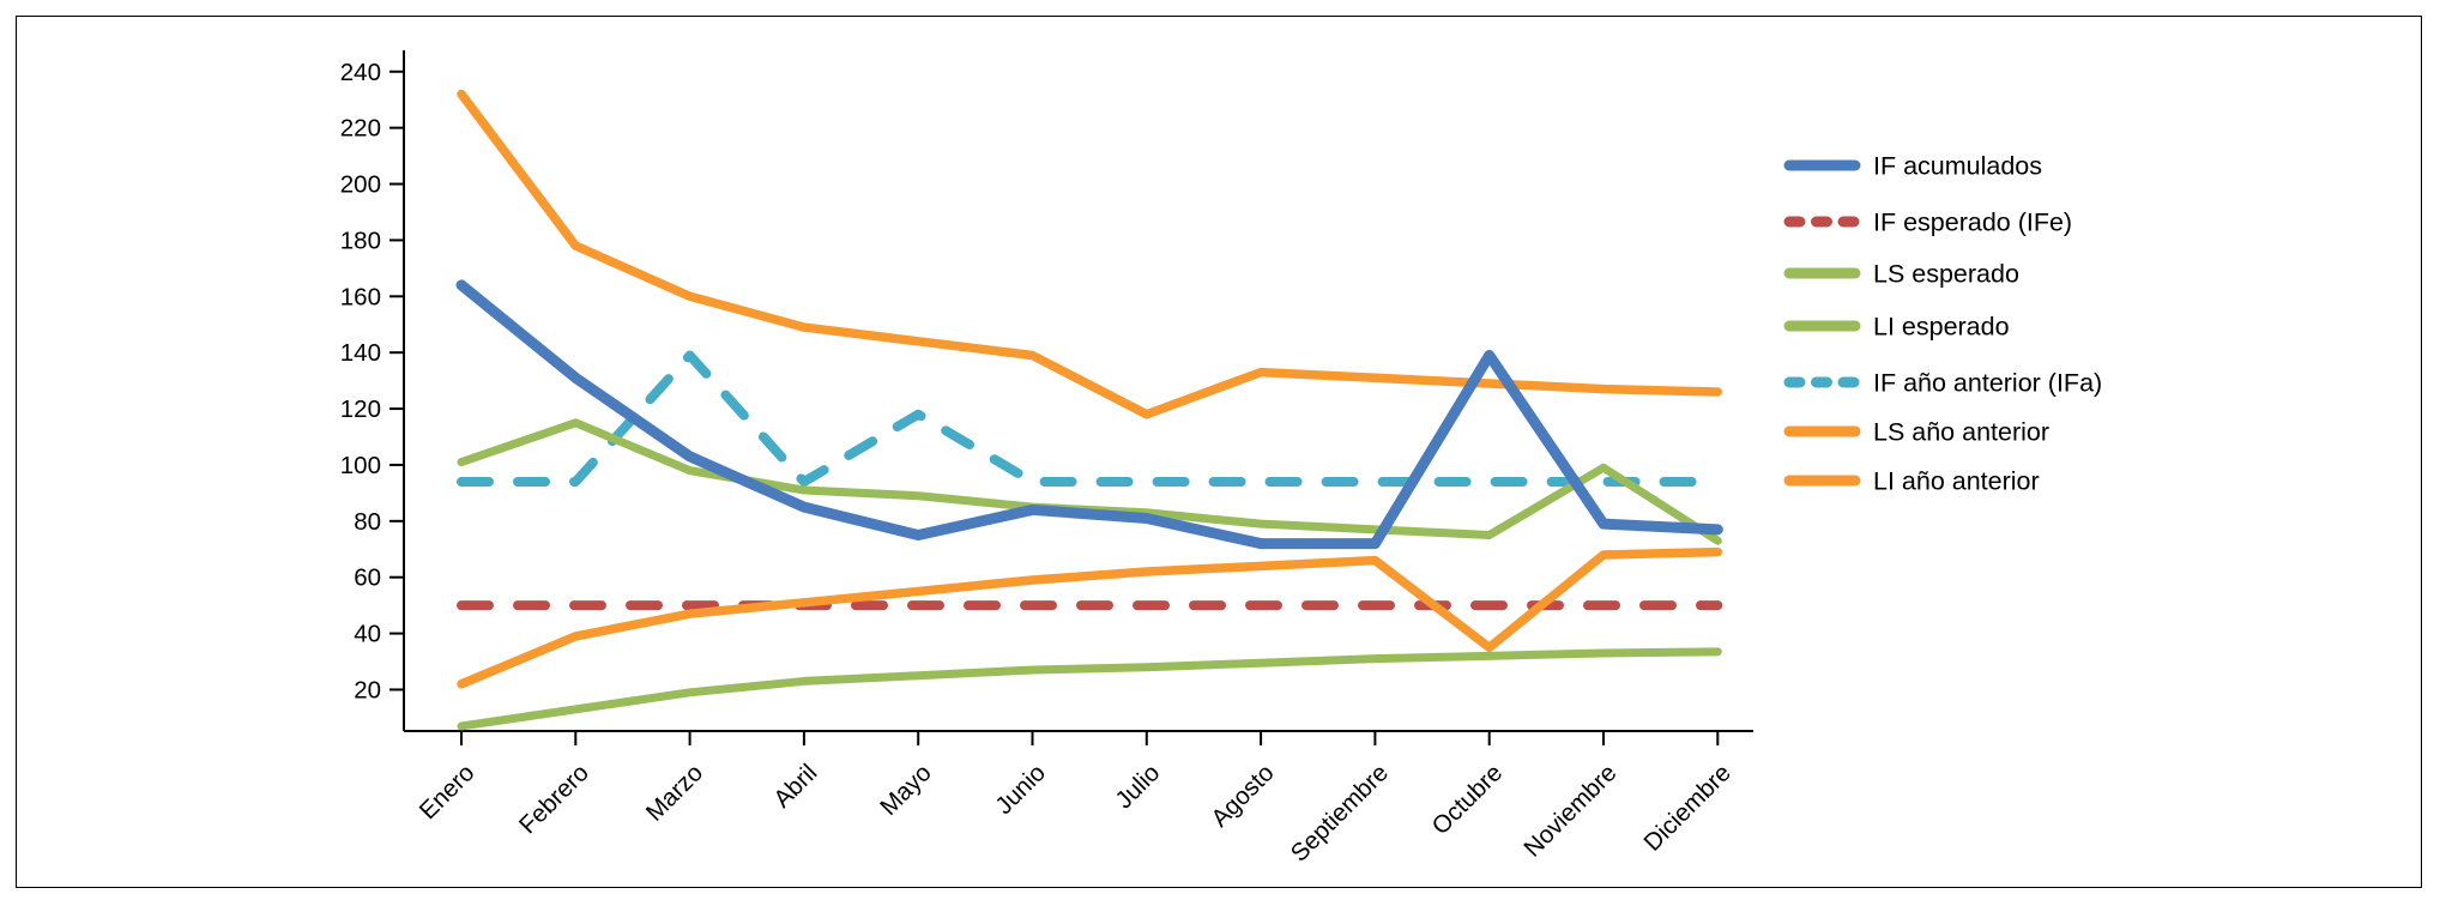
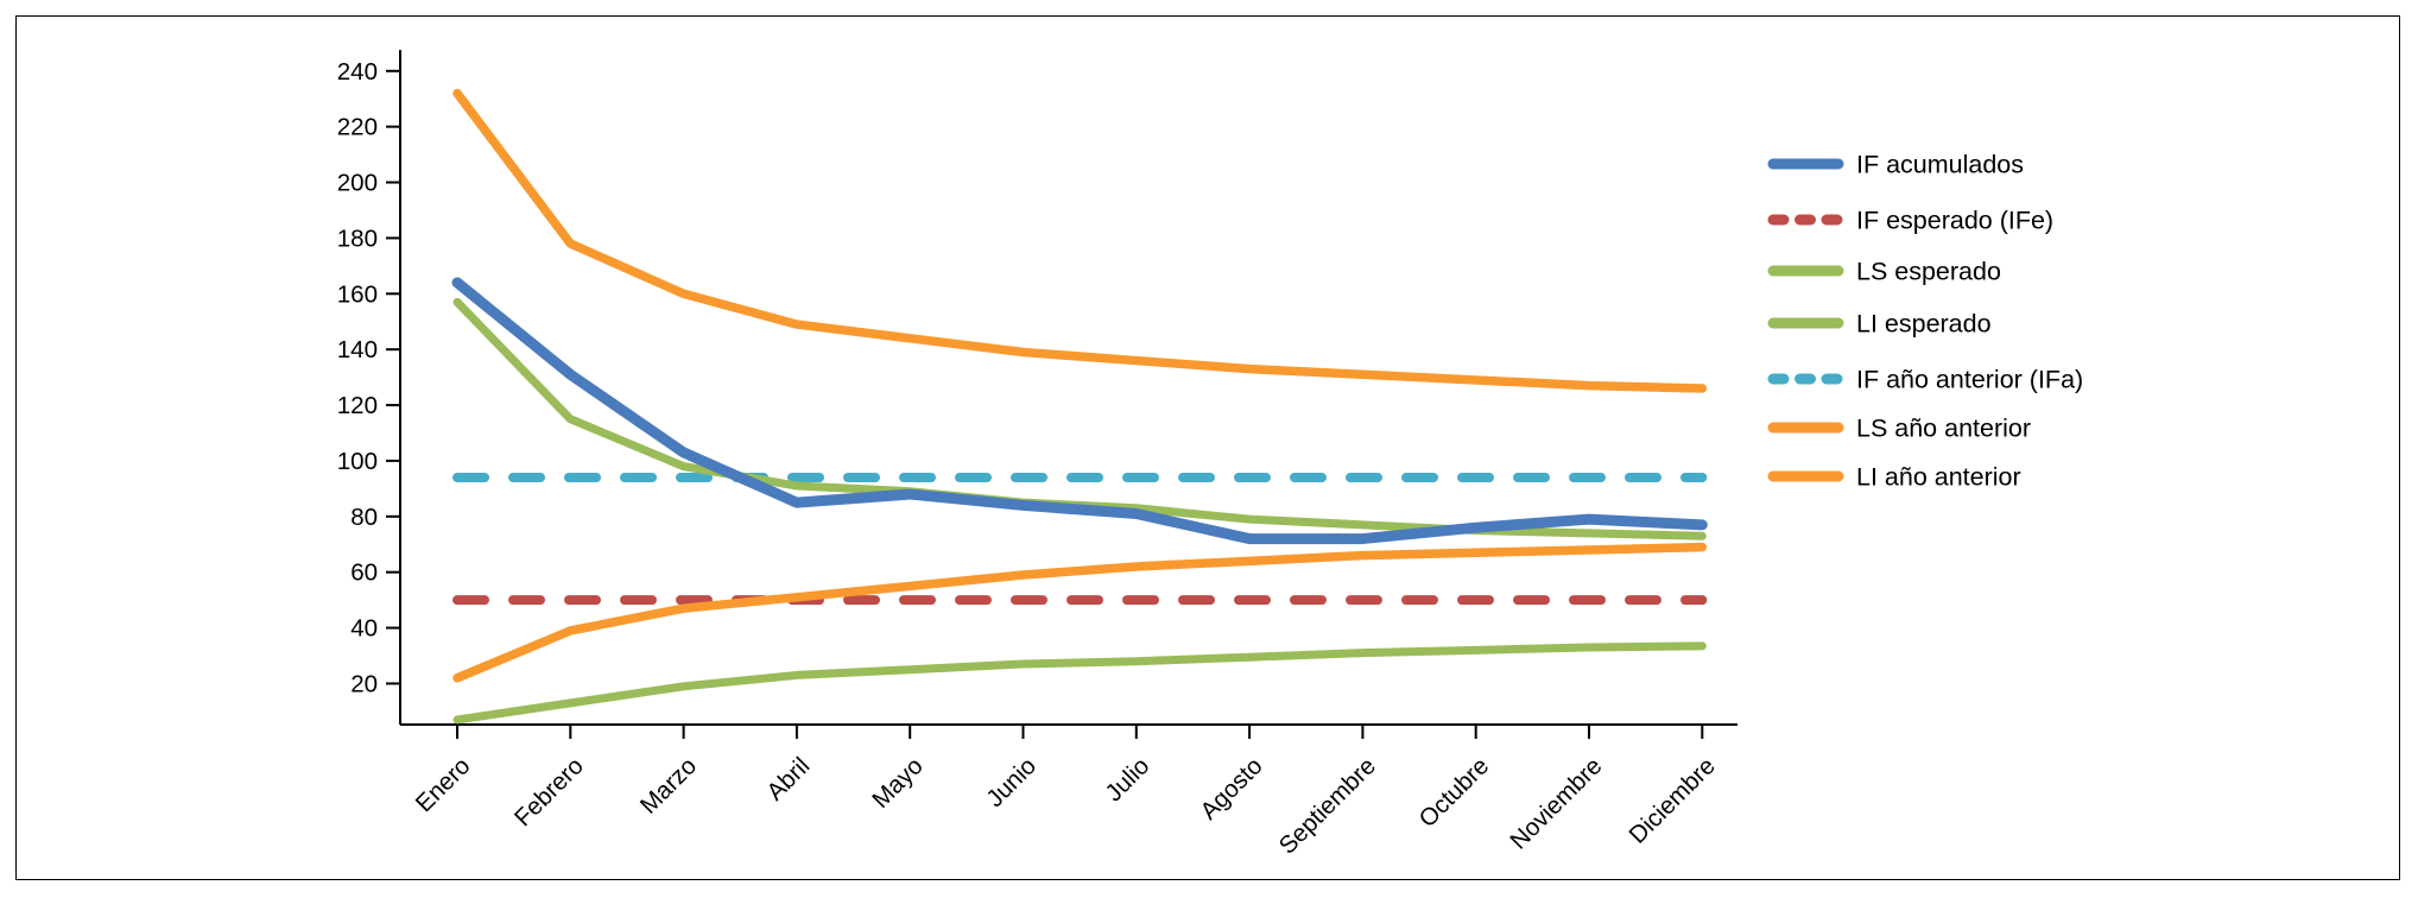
LS esperado/Enero: 101 -> 157
IF año anterior (IFa)/Marzo: 139 -> 94
IF acumulados/Mayo: 75 -> 88
IF año anterior (IFa)/Mayo: 118 -> 94
LS año anterior/Julio: 118 -> 136
IF acumulados/Octubre: 139 -> 76
LI año anterior/Octubre: 35 -> 67
LS esperado/Noviembre: 99 -> 74
